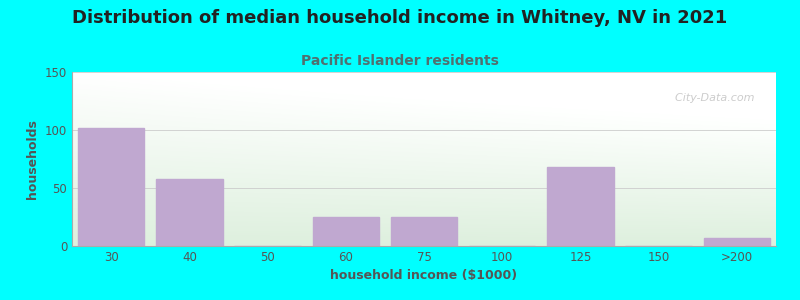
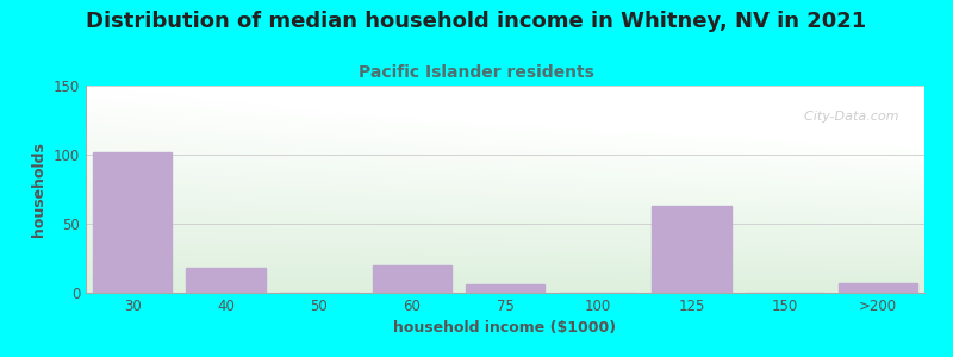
40: 58 -> 18
60: 25 -> 20
75: 25 -> 6
125: 68 -> 63
